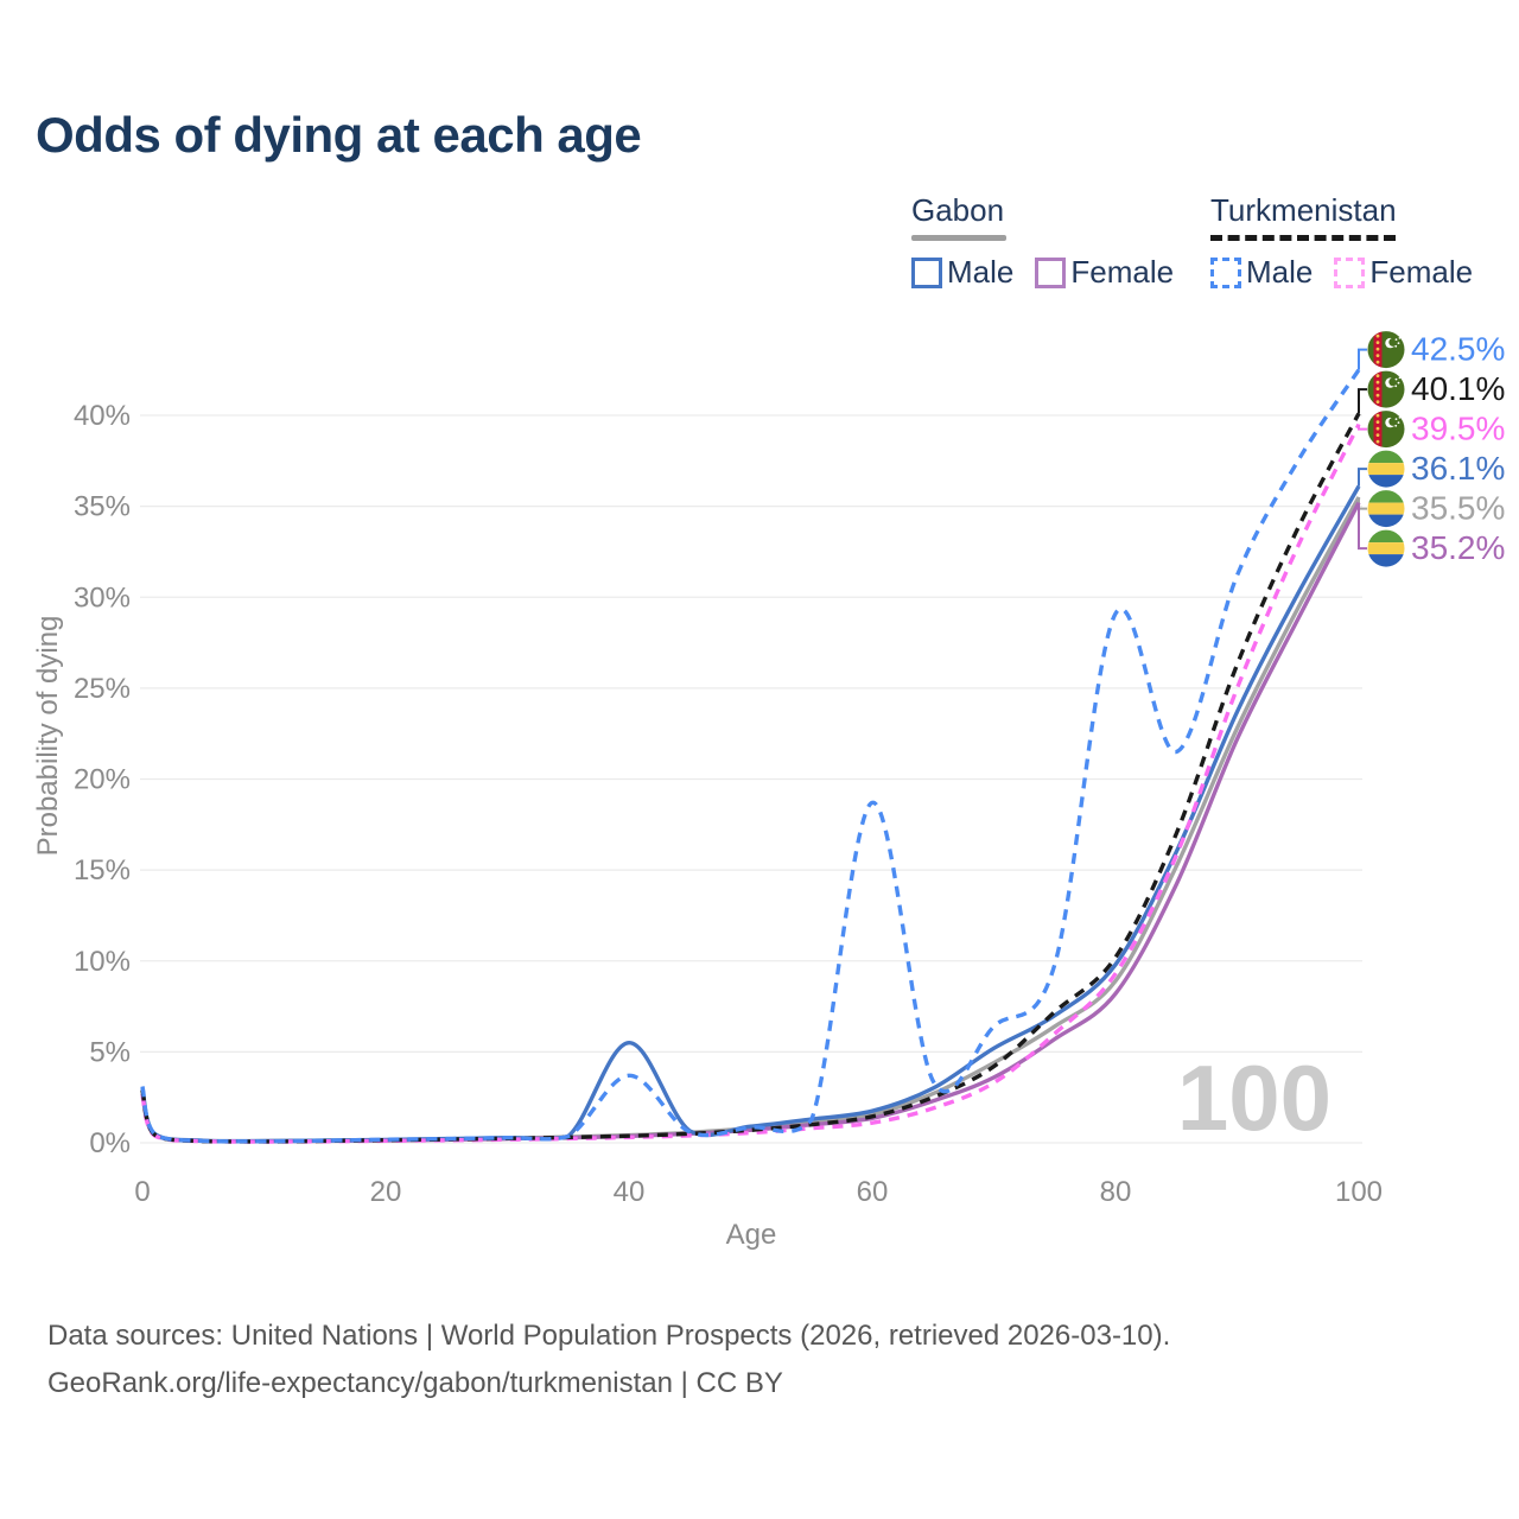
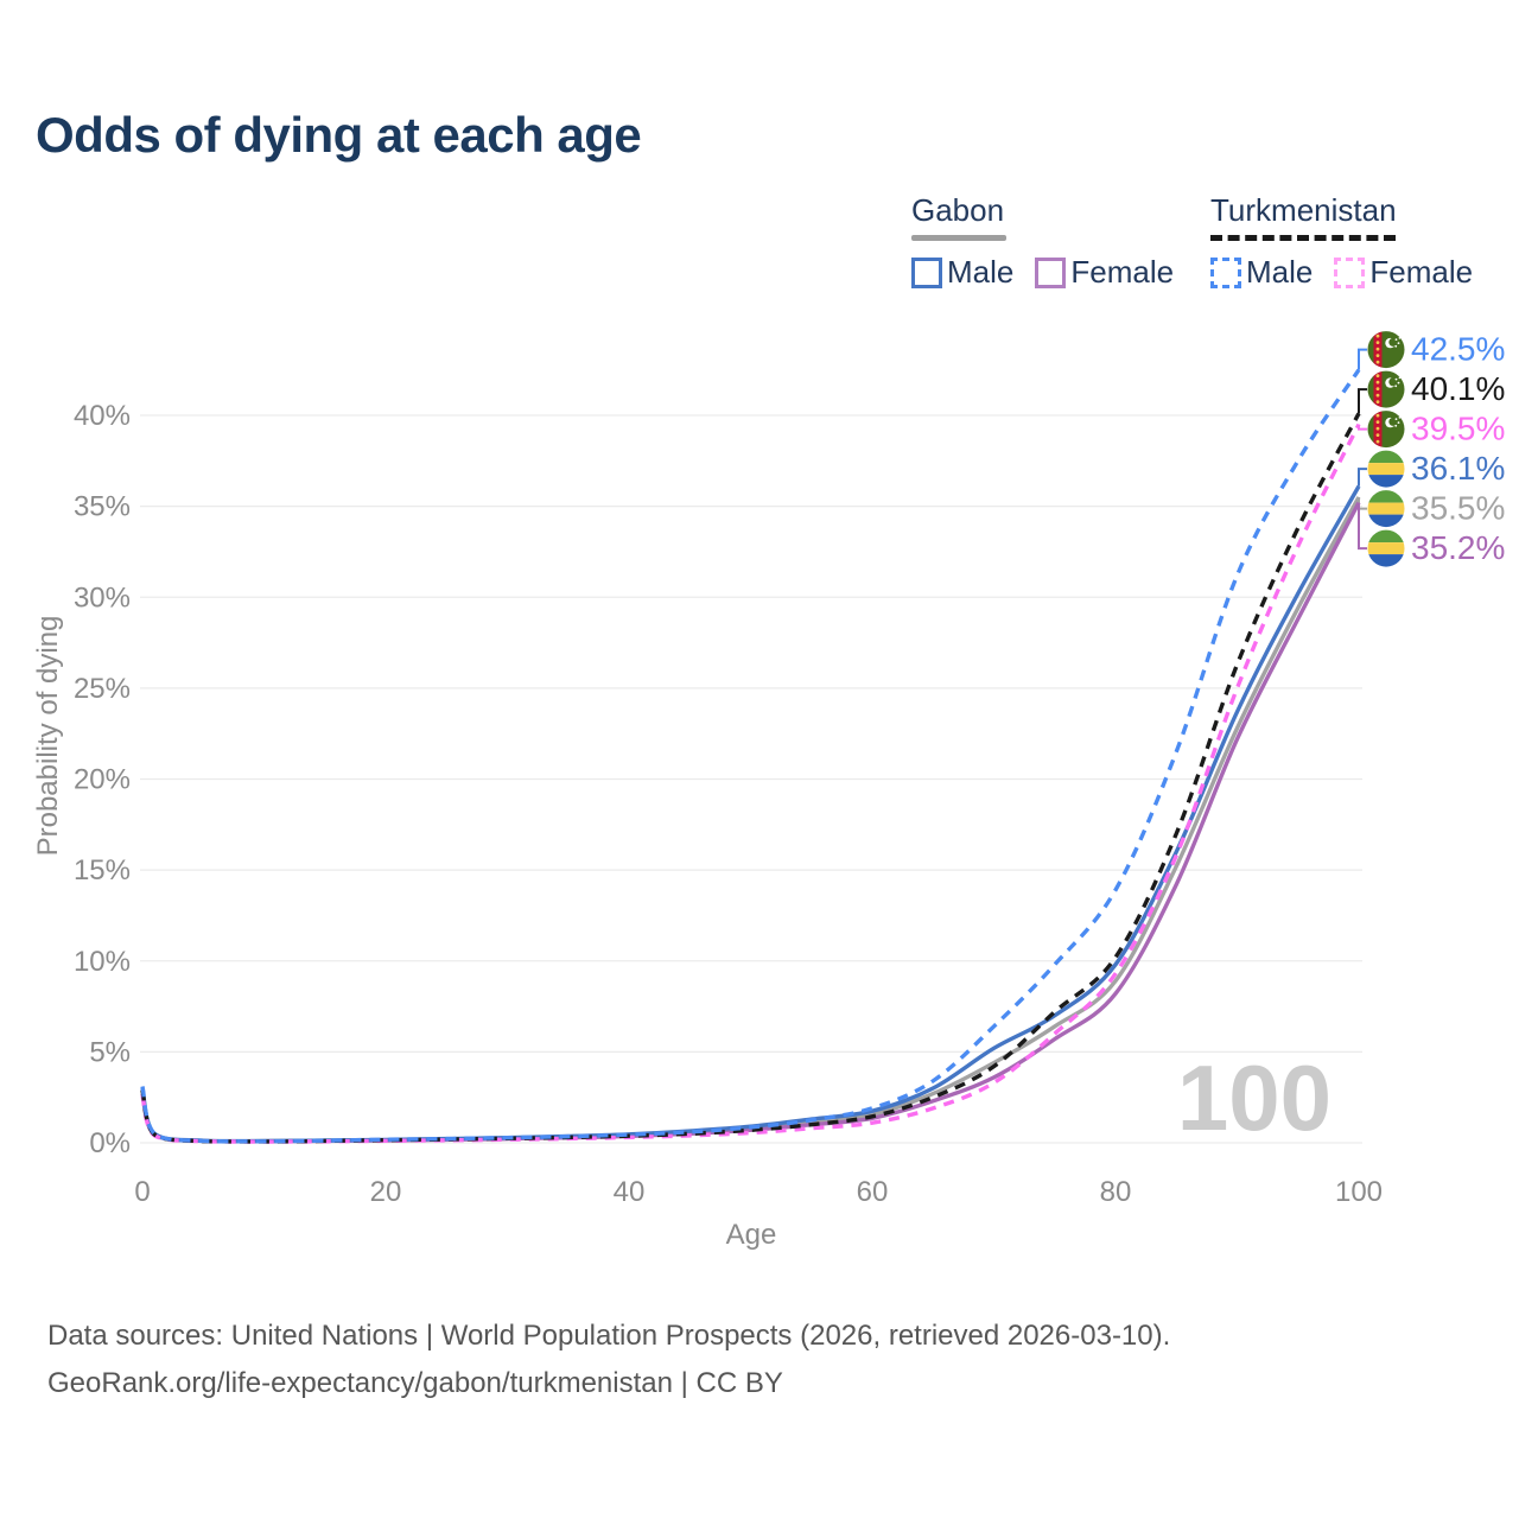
Turkmenistan Male/40: 3.7% -> 0.5%
Gabon Male/40: 5.5% -> 0.5%
Turkmenistan Male/60: 18.7% -> 1.9%
Turkmenistan Male/80: 29.1% -> 13.9%
